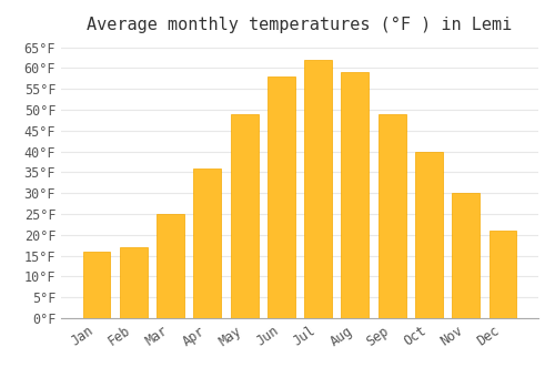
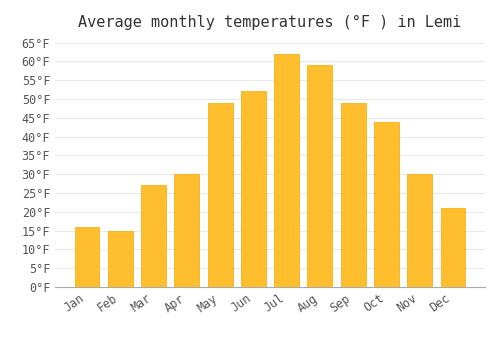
Feb: 17°F -> 15°F
Mar: 25°F -> 27°F
Apr: 36°F -> 30°F
Jun: 58°F -> 52°F
Oct: 40°F -> 44°F
